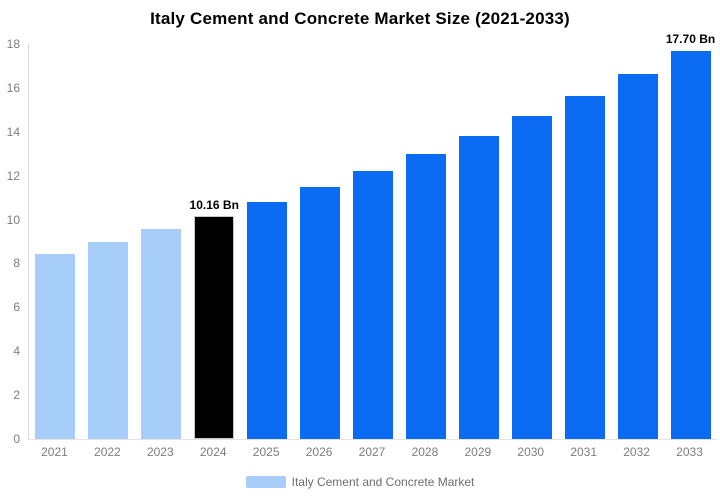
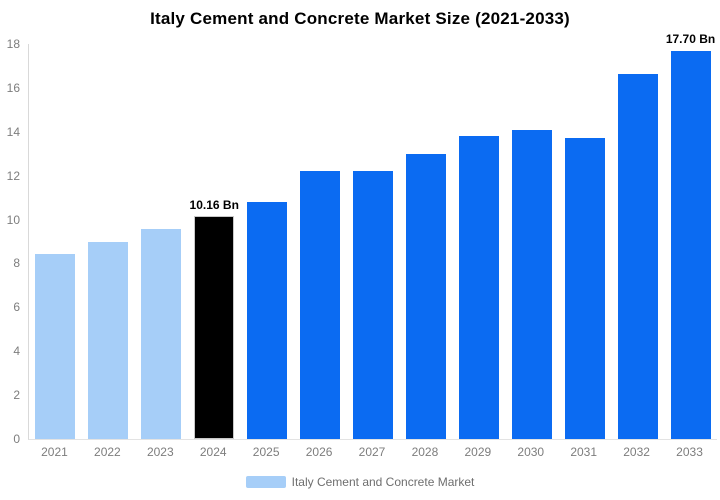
2026: 11.5 -> 12.2
2030: 14.7 -> 14.1
2031: 15.6 -> 13.7
